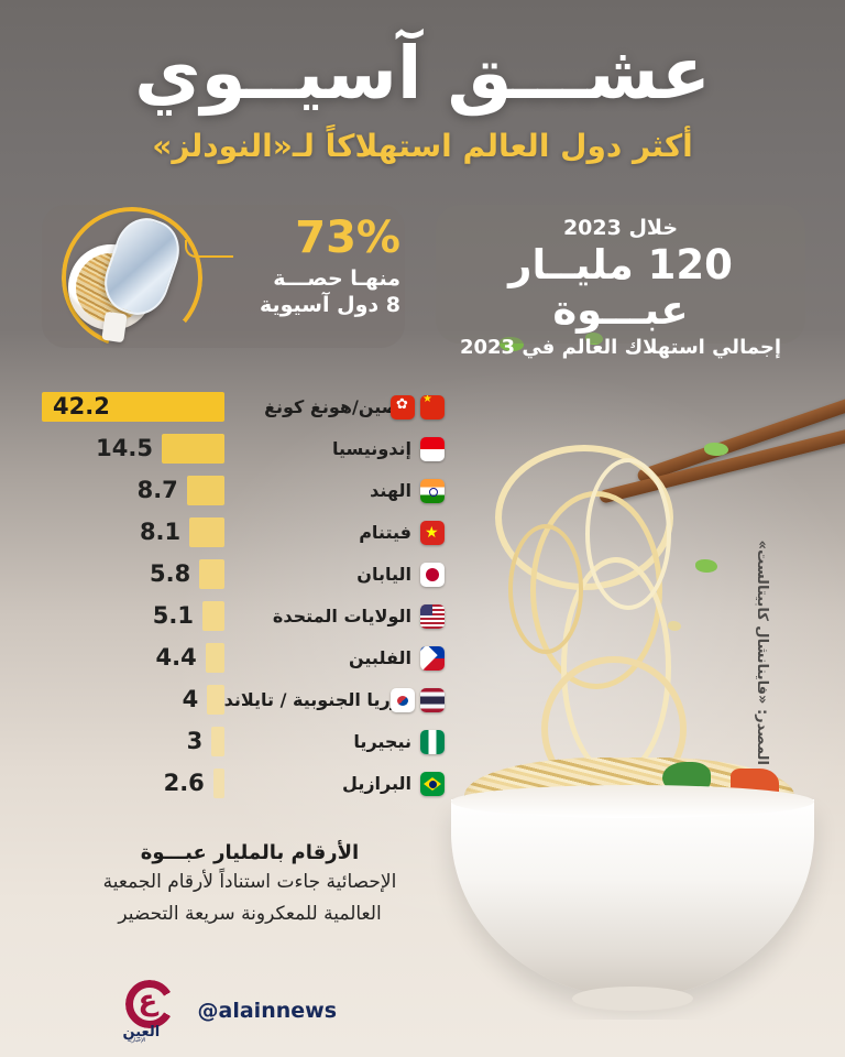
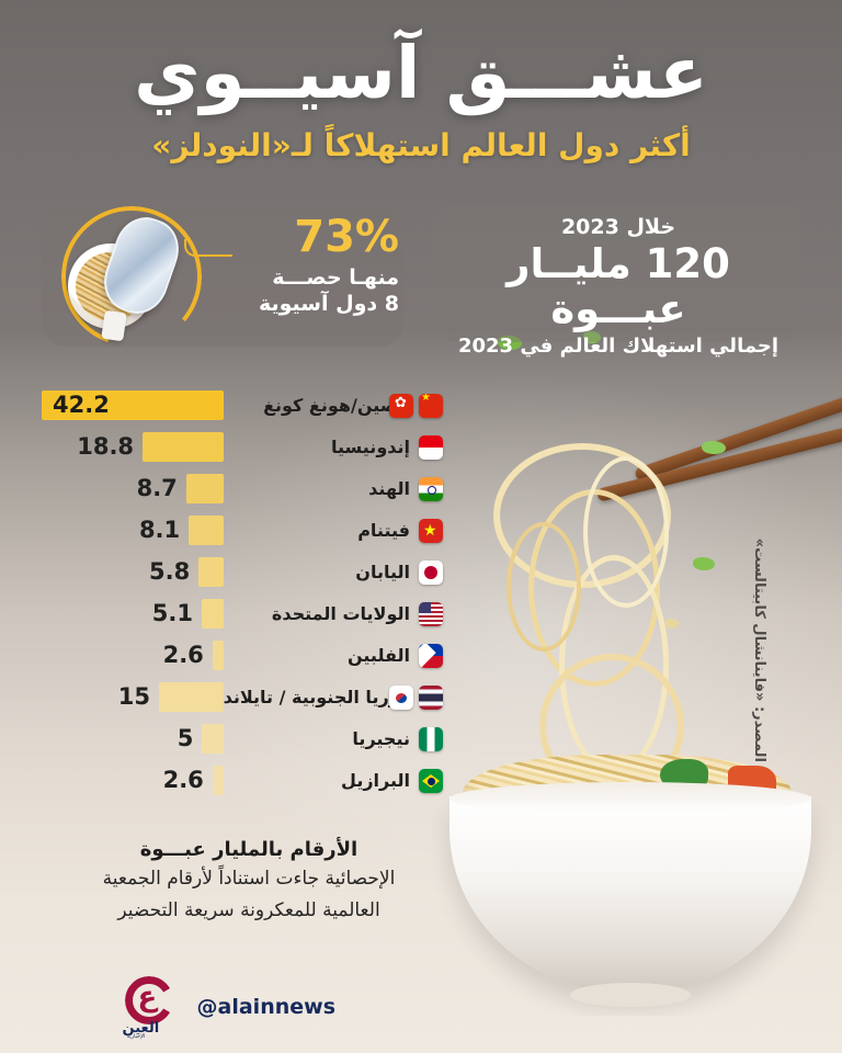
إندونيسيا: 14.5 -> 18.8
الفلبين: 4.4 -> 2.6
كوريا الجنوبية / تايلاند: 4 -> 15
نيجيريا: 3 -> 5
